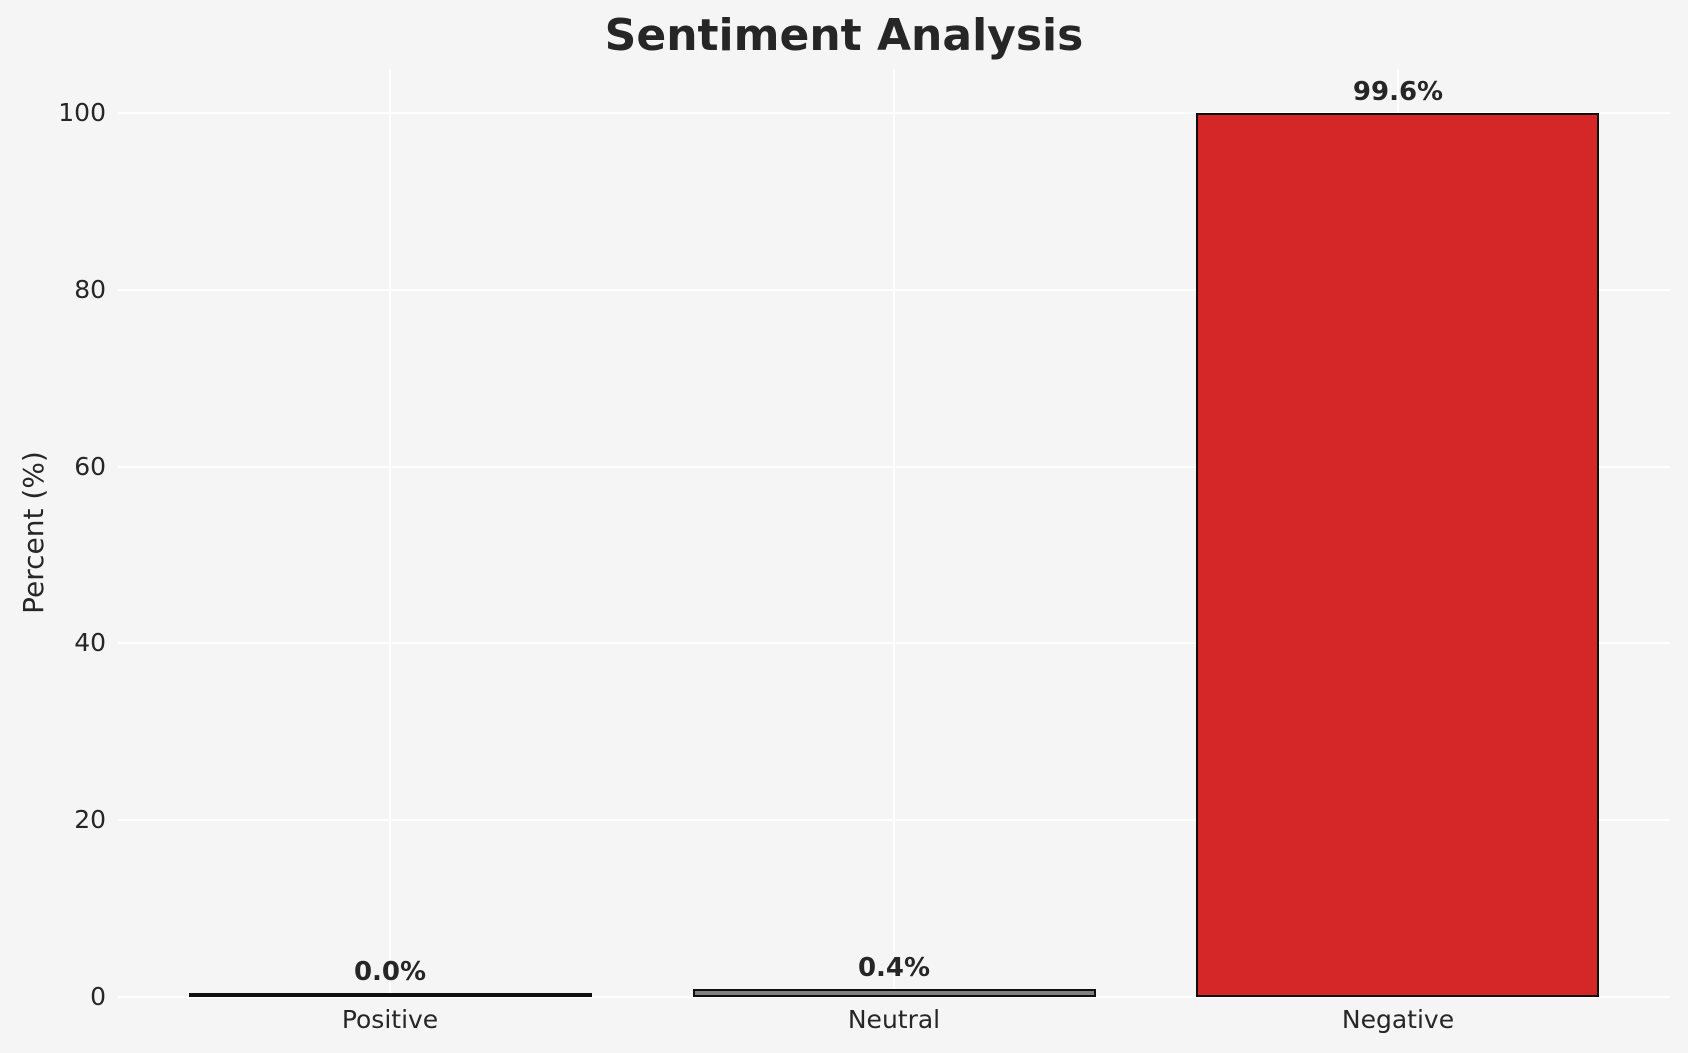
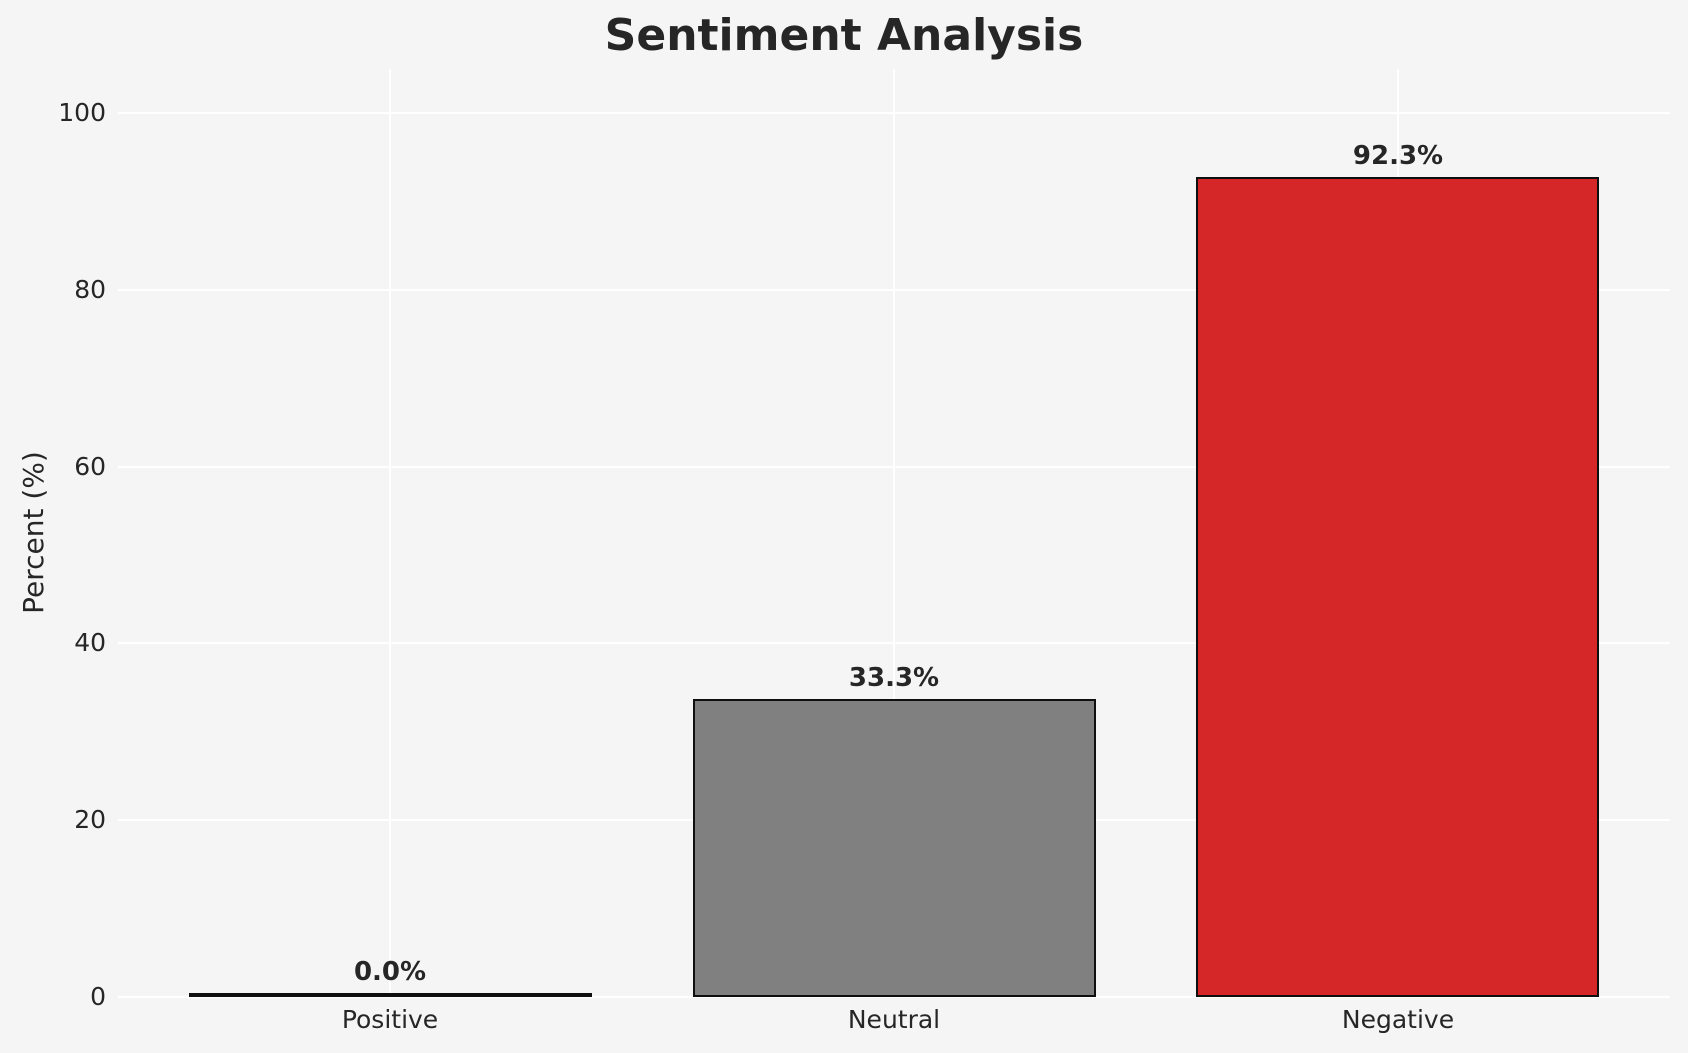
Neutral: 0.4% -> 33.3%
Negative: 99.6% -> 92.3%
